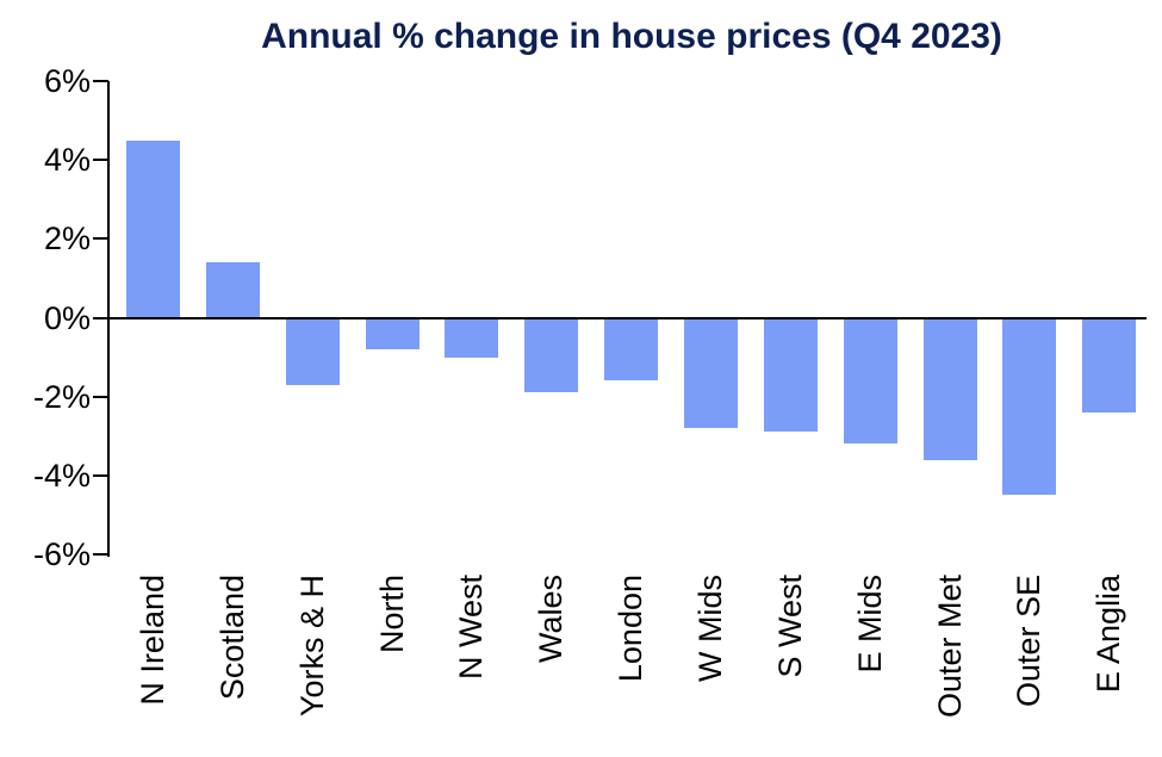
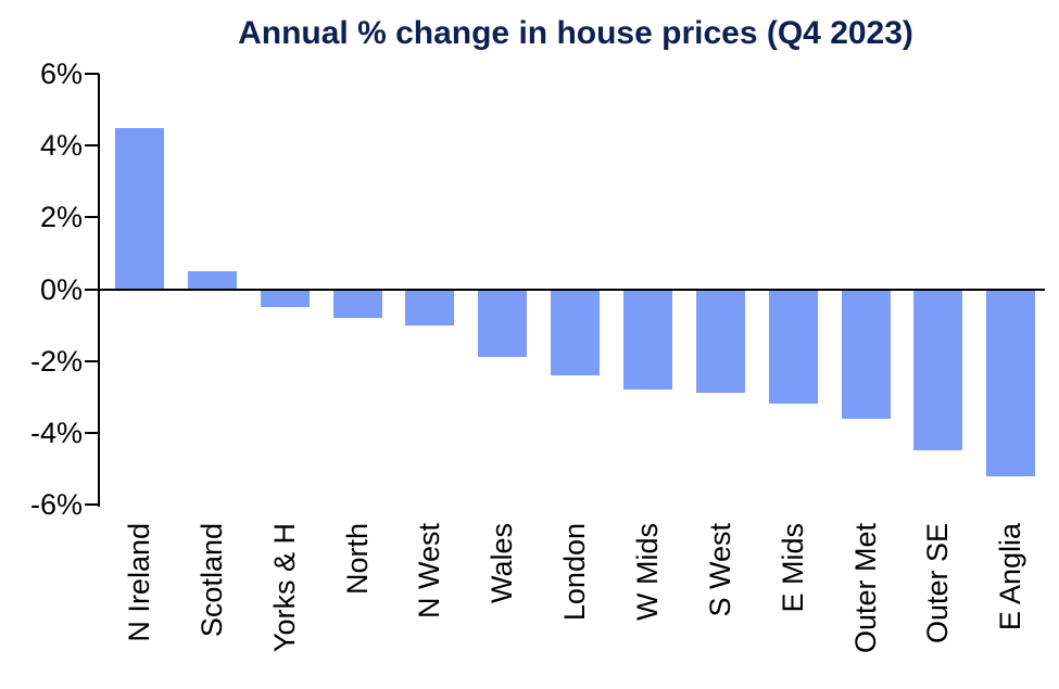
Scotland: 1.4% -> 0.5%
Yorks & H: -1.7% -> -0.5%
London: -1.6% -> -2.4%
E Anglia: -2.4% -> -5.2%
